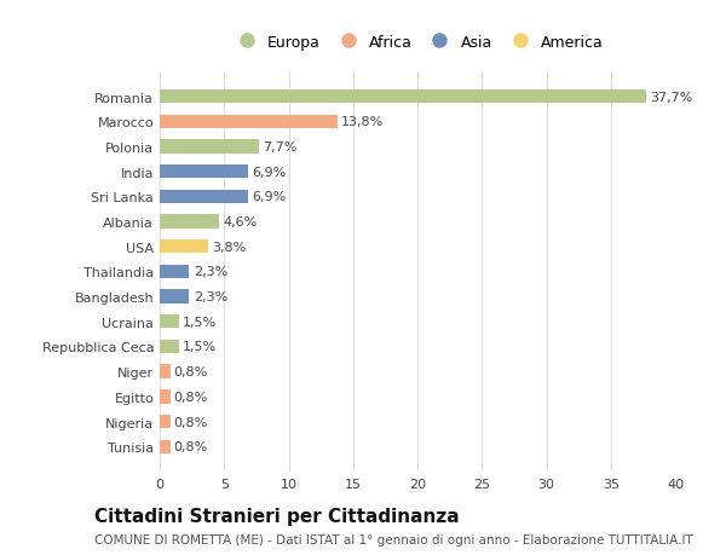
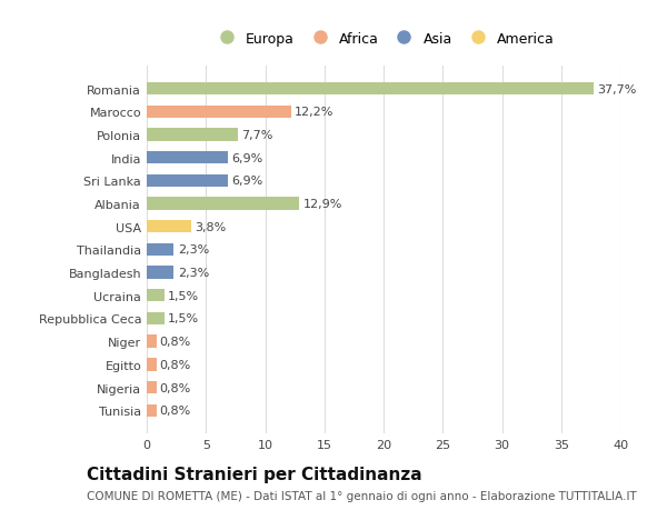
Marocco: 13,8% -> 12,2%
Albania: 4,6% -> 12,9%
